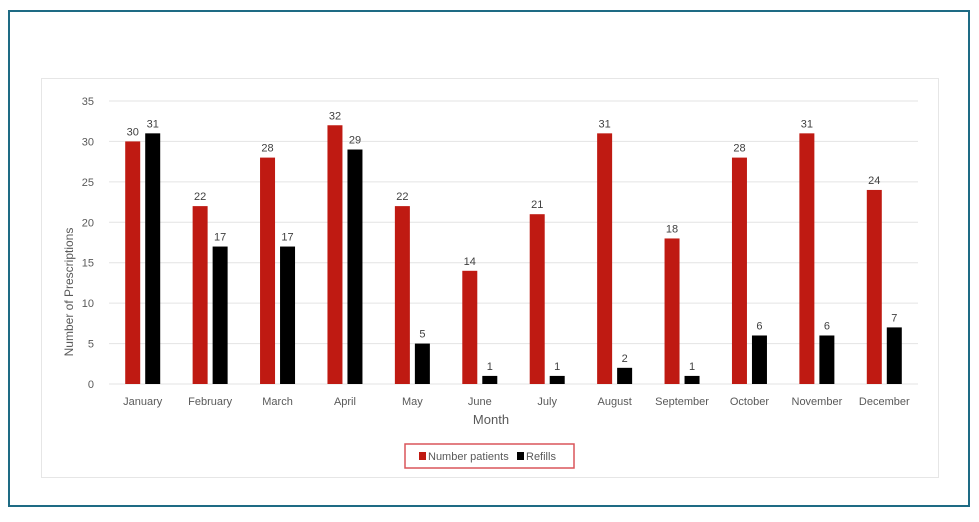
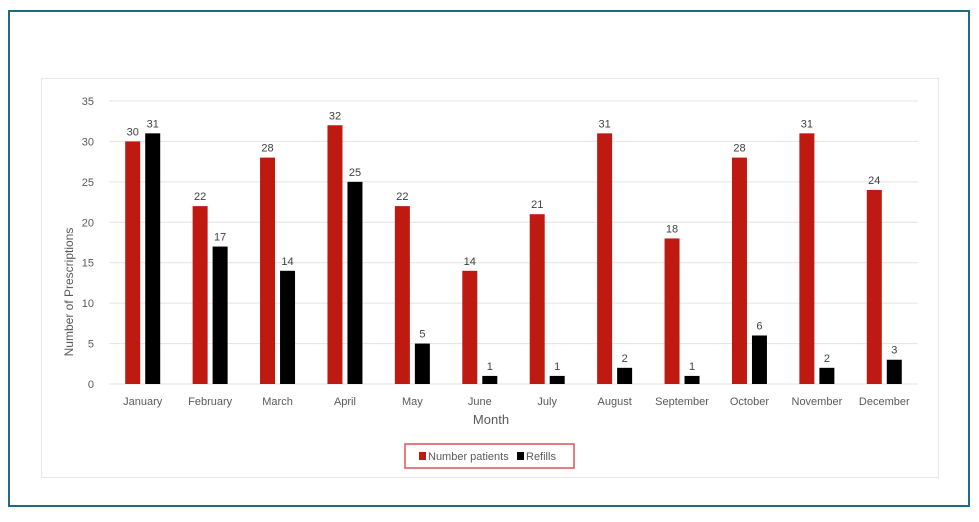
Refills/March: 17 -> 14
Refills/April: 29 -> 25
Refills/November: 6 -> 2
Refills/December: 7 -> 3
